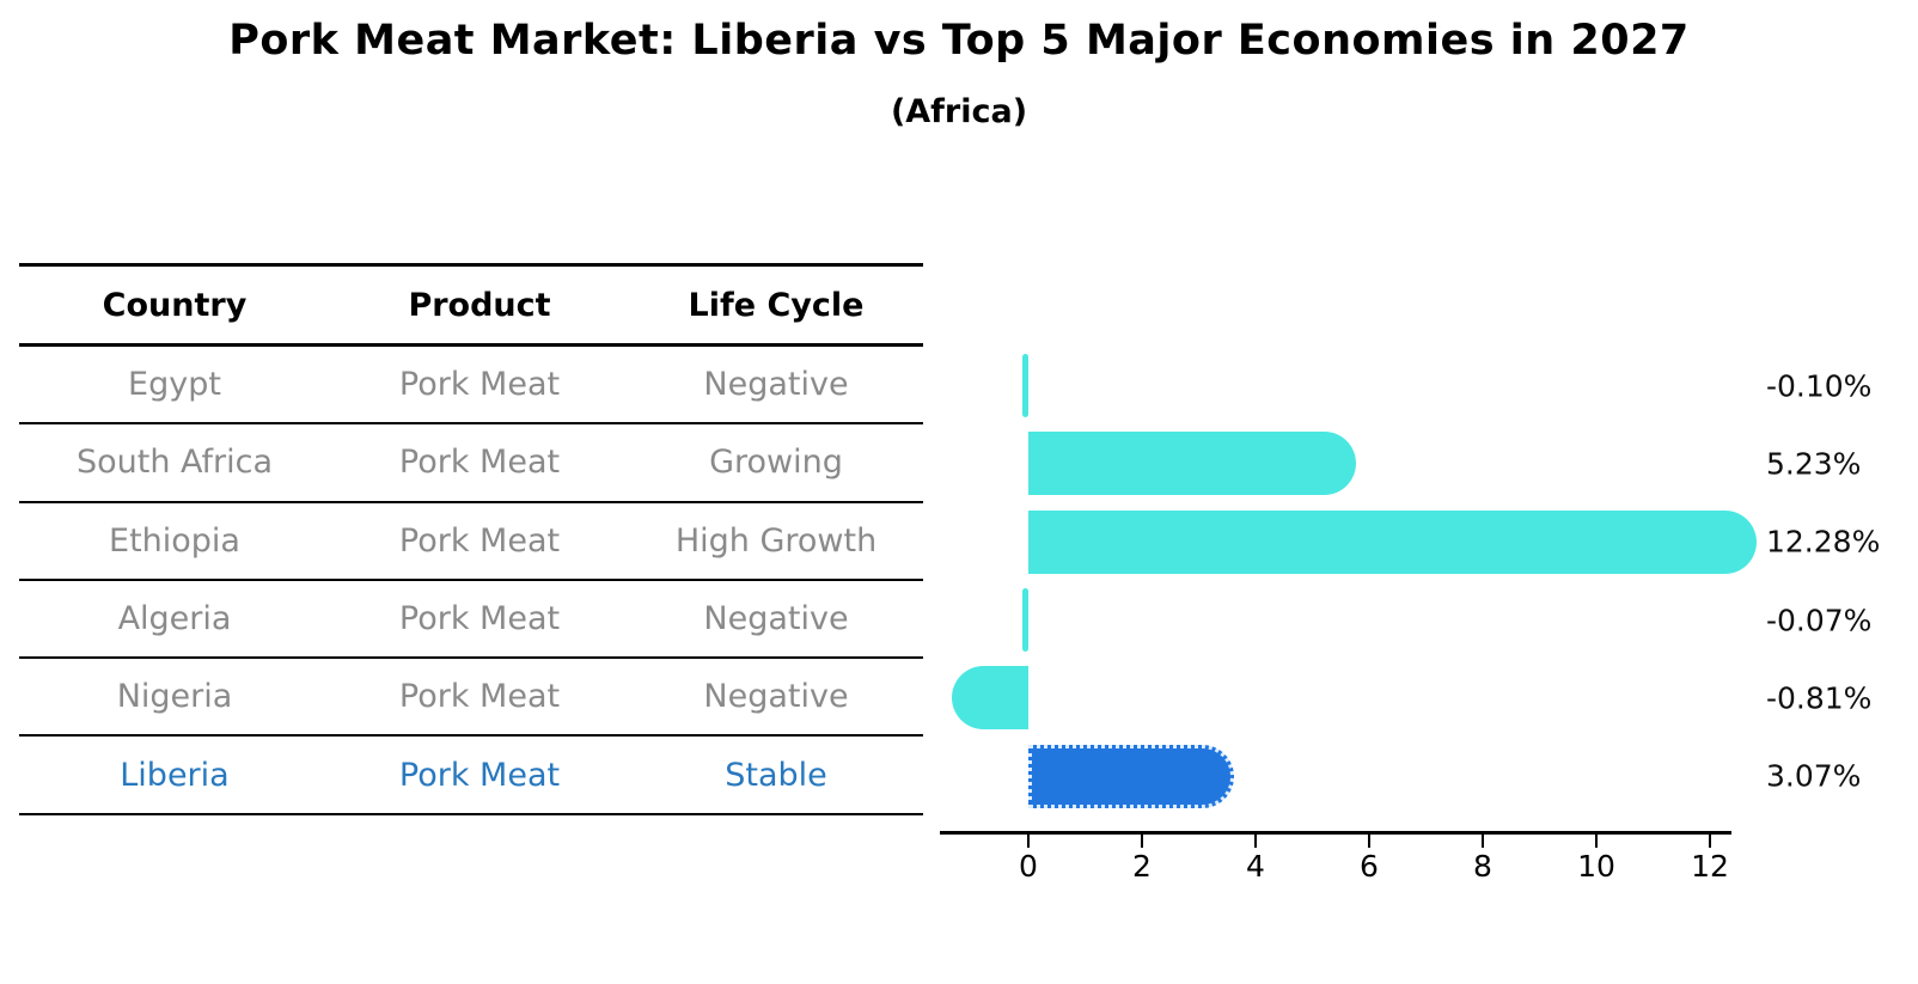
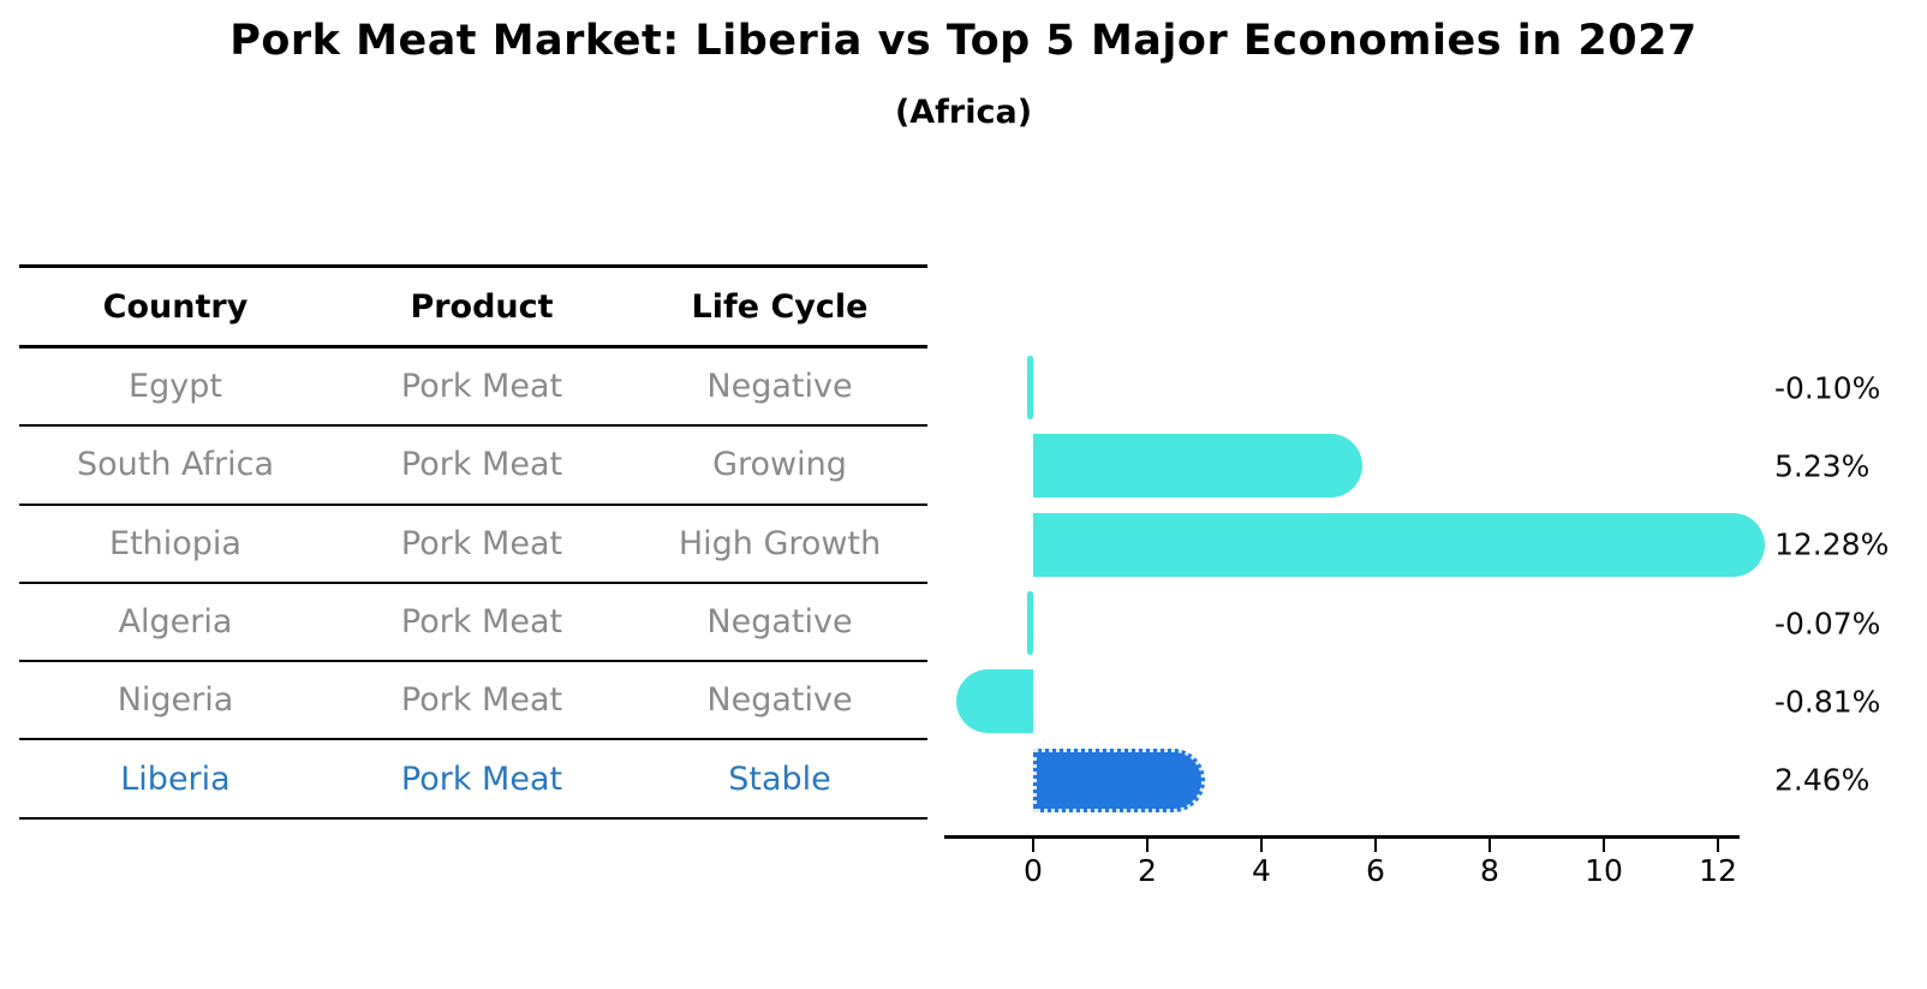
Liberia: 3.07% -> 2.46%
